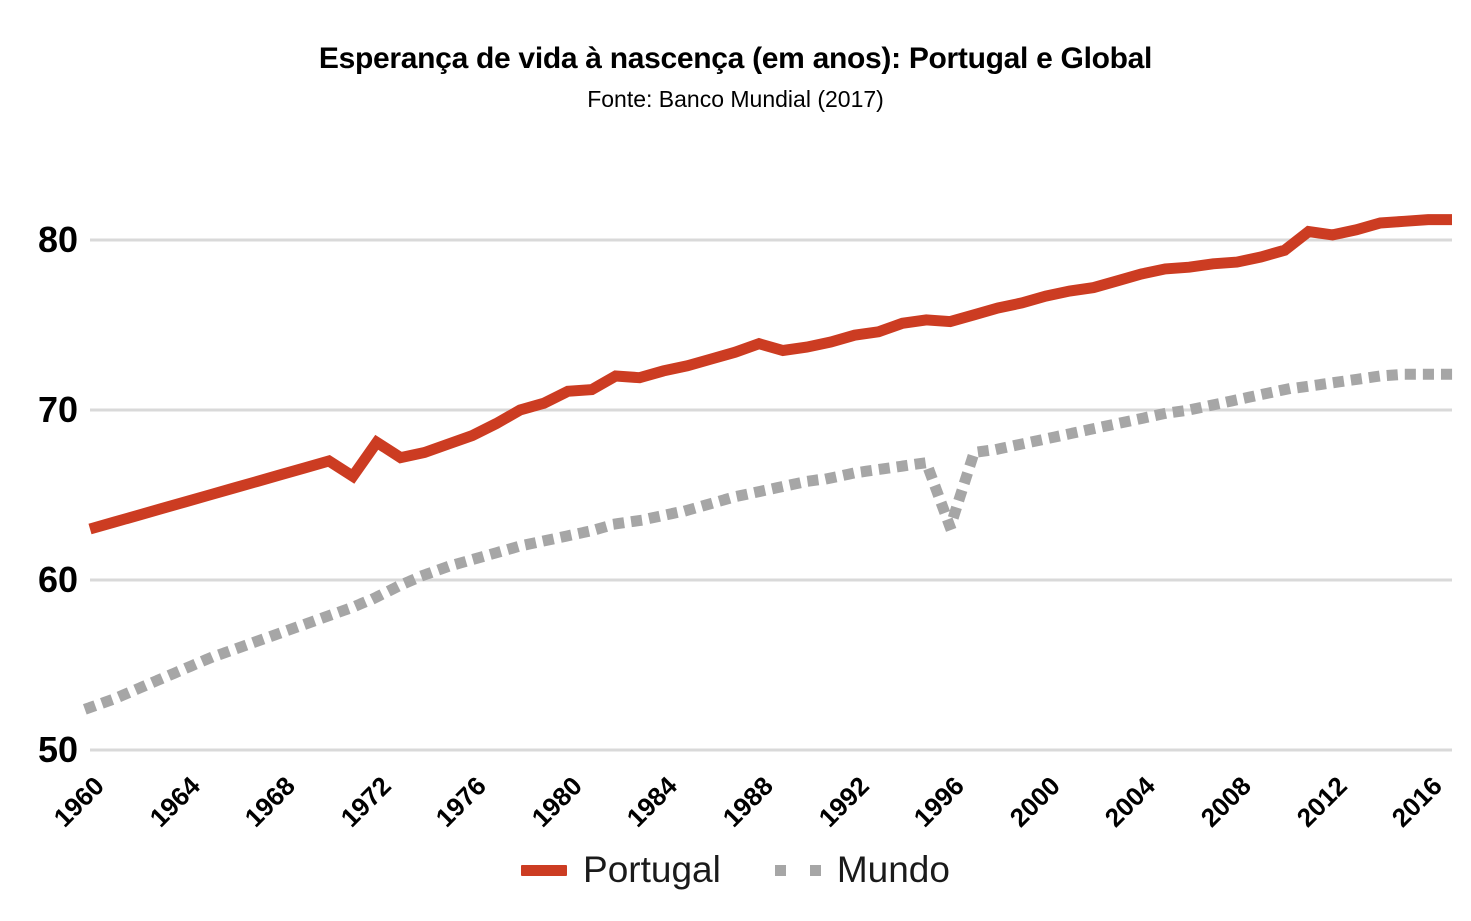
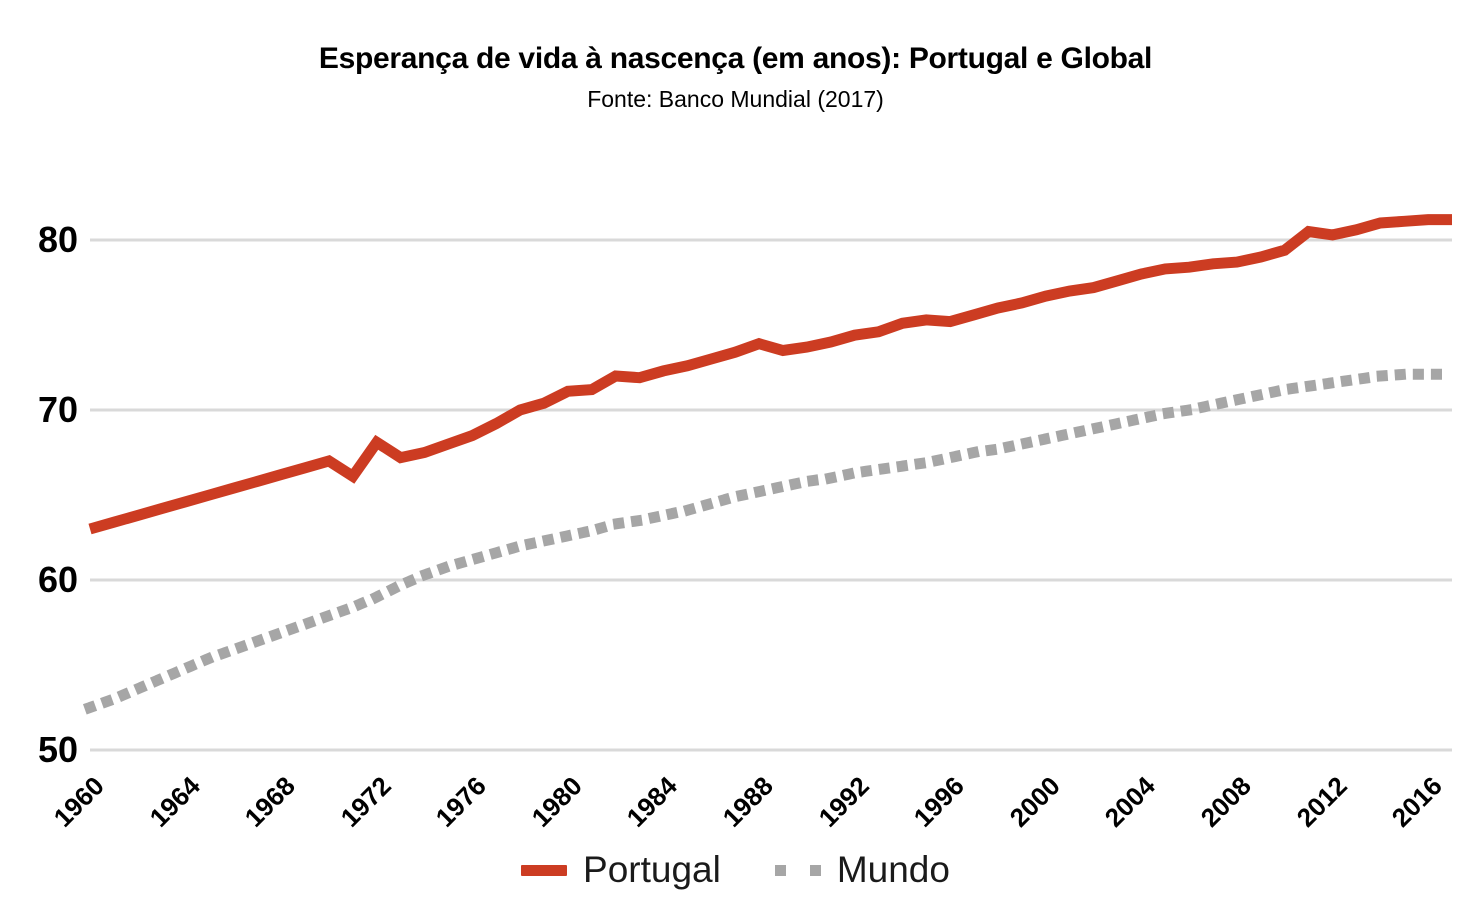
Mundo/1996: 63.1 -> 67.2
